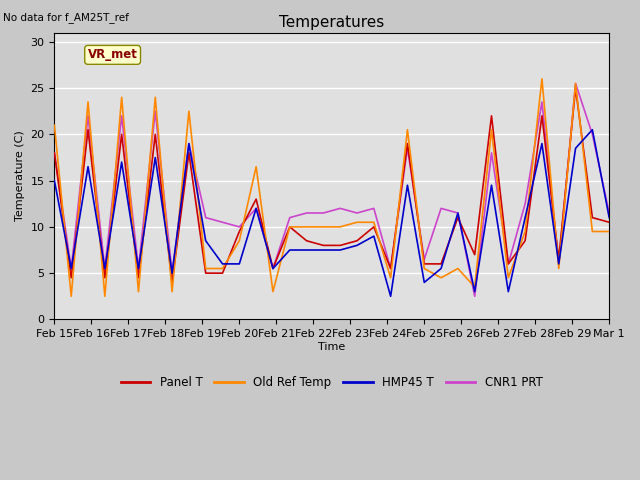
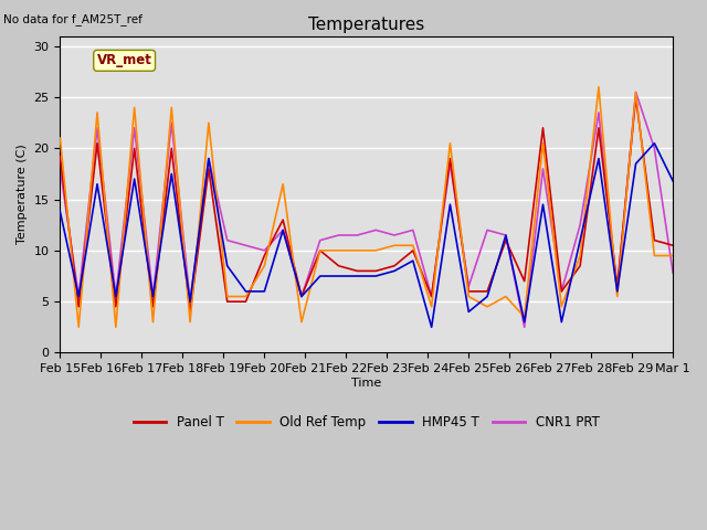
Panel T/Feb 15: 18.0 -> 19.2
HMP45 T/Feb 15: 15.0 -> 13.8
HMP45 T/Mar 1: 11.0 -> 16.8
CNR1 PRT/Mar 1: 11.5 -> 7.8
